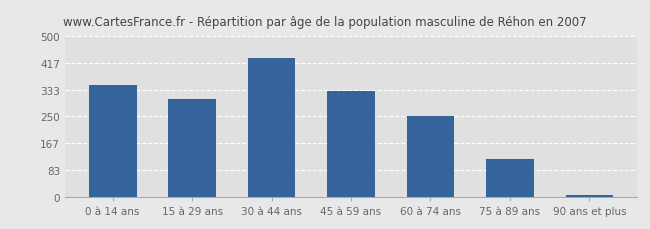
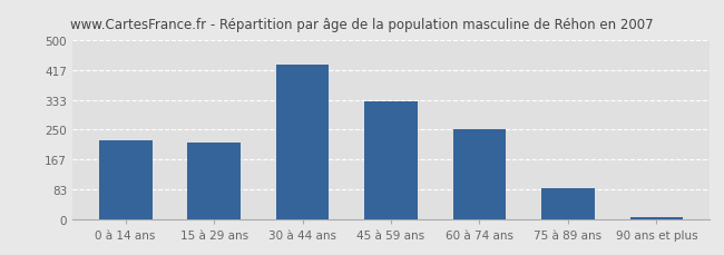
0 à 14 ans: 347 -> 220
15 à 29 ans: 305 -> 215
75 à 89 ans: 117 -> 85
